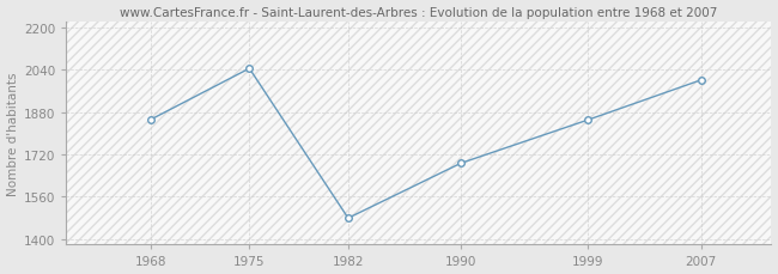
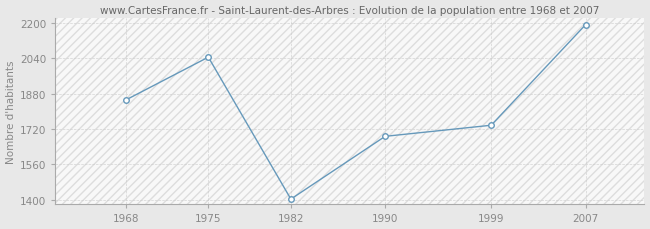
1982: 1480 -> 1404
1999: 1850 -> 1737
2007: 2000 -> 2190
